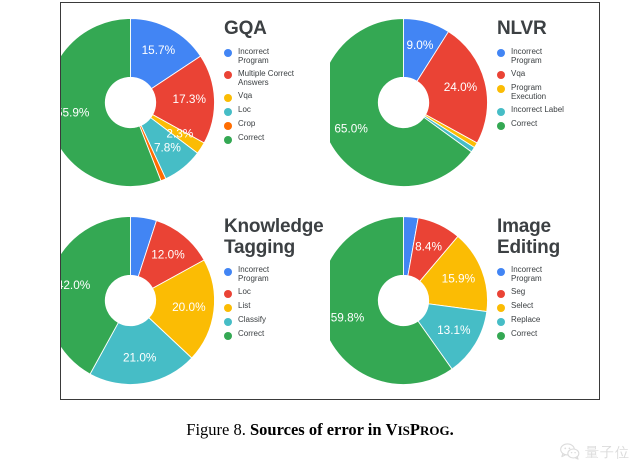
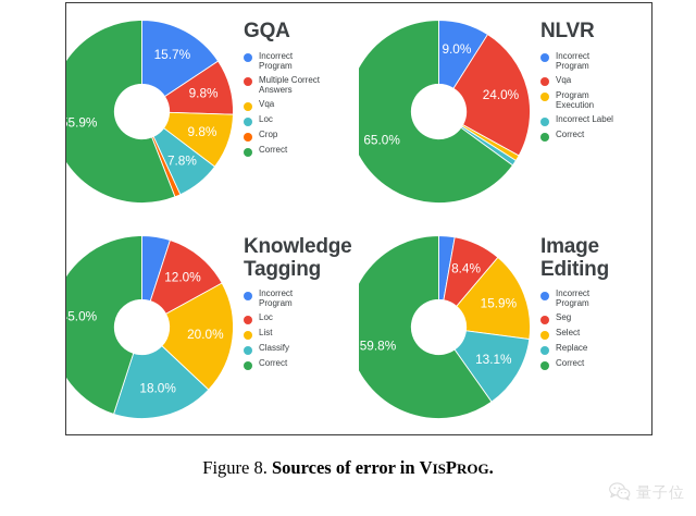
GQA/Multiple Correct Answers: 17.3% -> 9.8%
GQA/Vqa: 2.3% -> 9.8%
Knowledge Tagging/Classify: 21.0% -> 18.0%
Knowledge Tagging/Correct: 42.0% -> 45.0%
